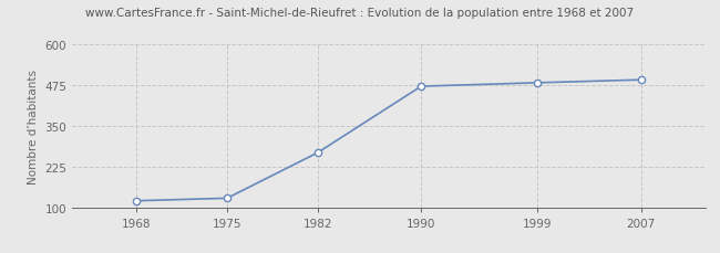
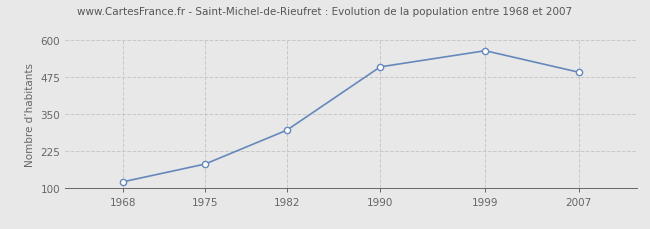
1975: 128 -> 180
1982: 268 -> 295
1990: 472 -> 510
1999: 483 -> 565
